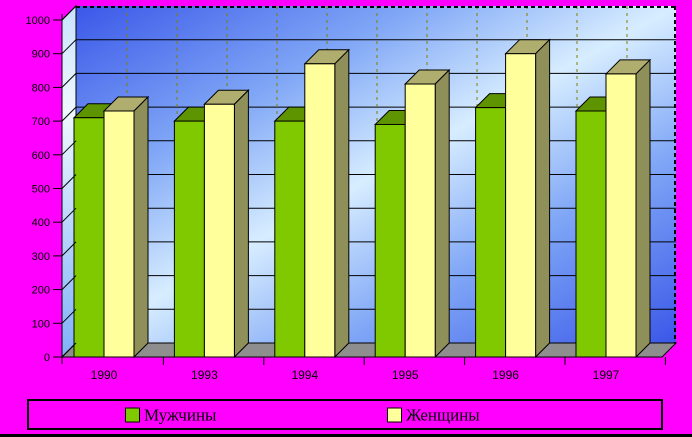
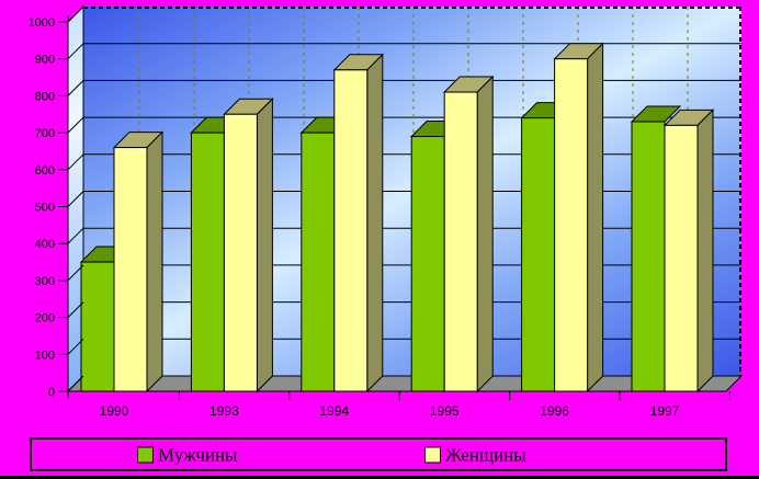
Мужчины/1990: 710 -> 350
Женщины/1990: 730 -> 660
Женщины/1997: 840 -> 720
